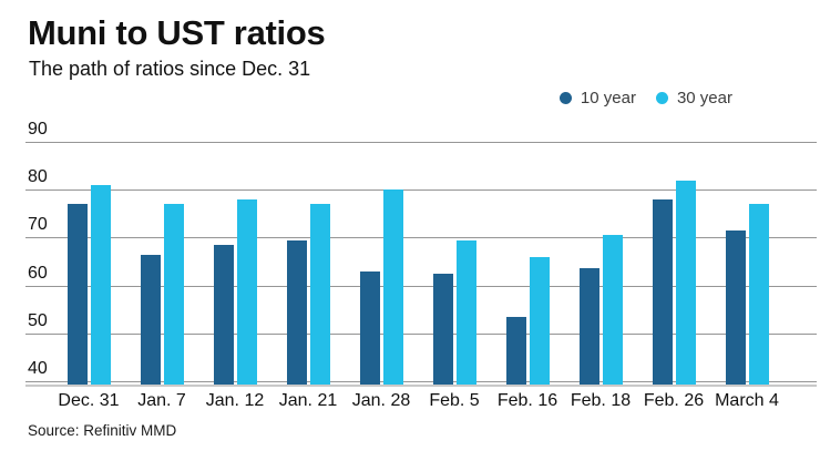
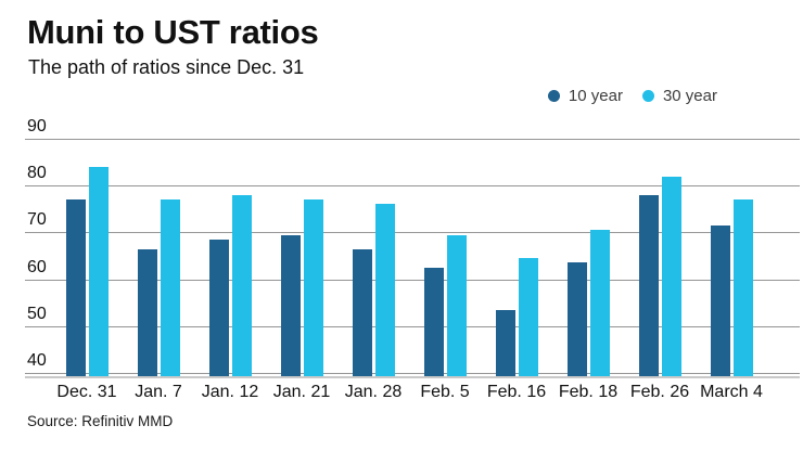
30 year/Dec. 31: 81 -> 84
10 year/Jan. 28: 63 -> 66
30 year/Jan. 28: 80 -> 76
30 year/Feb. 16: 66 -> 64
